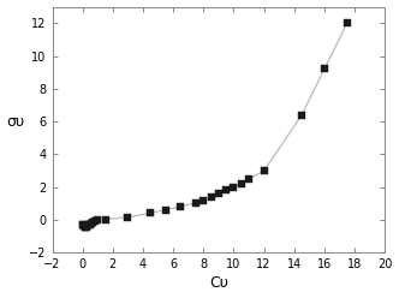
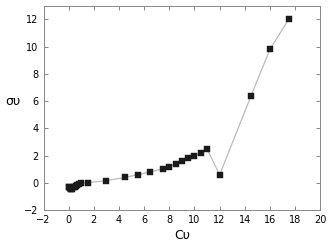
12: 3.0 -> 0.6
16: 9.2 -> 9.8
